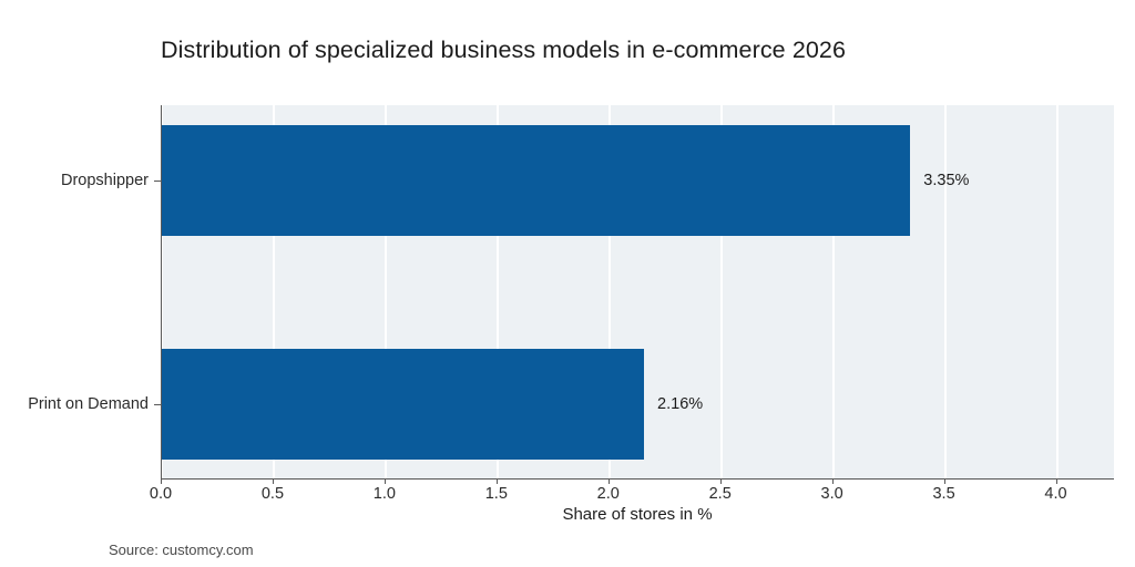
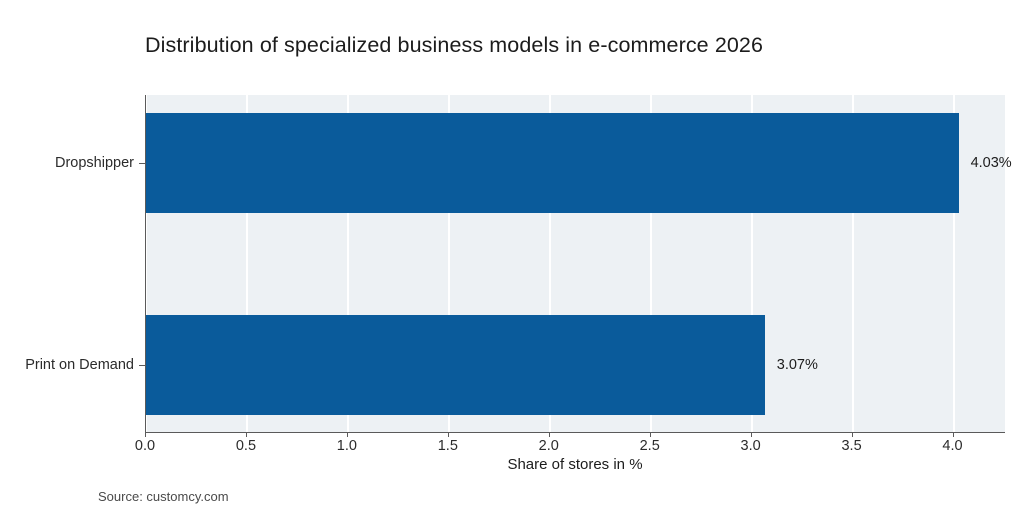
Dropshipper: 3.35% -> 4.03%
Print on Demand: 2.16% -> 3.07%
